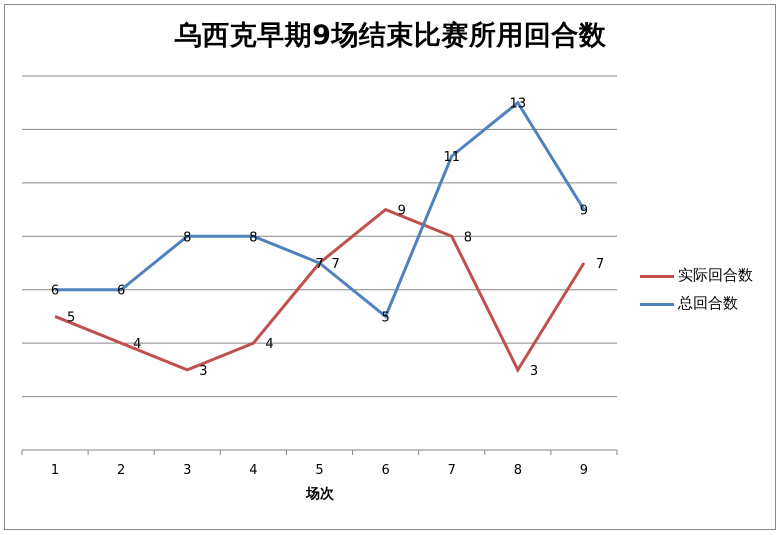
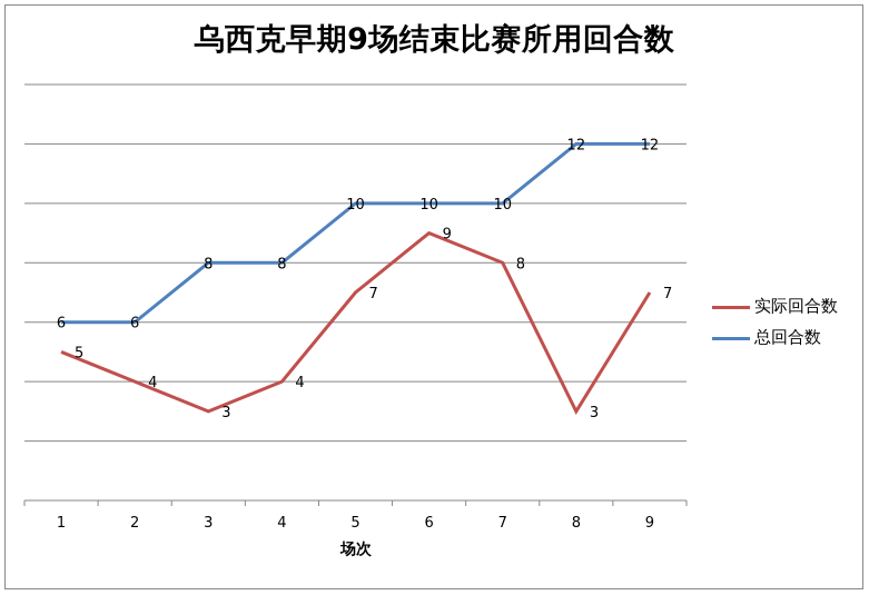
总回合数/5: 7 -> 10
总回合数/6: 5 -> 10
总回合数/7: 11 -> 10
总回合数/8: 13 -> 12
总回合数/9: 9 -> 12
